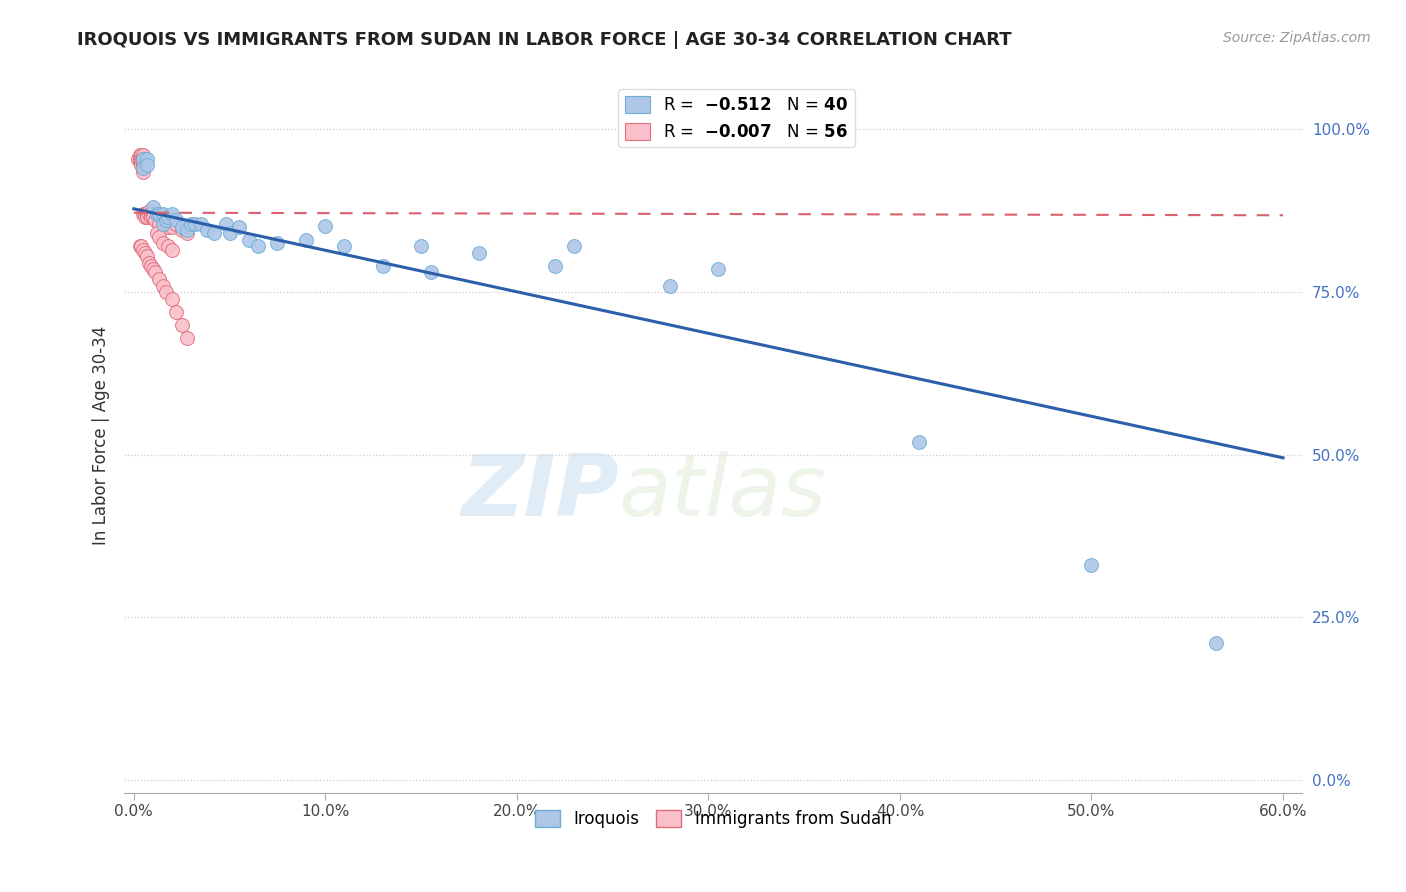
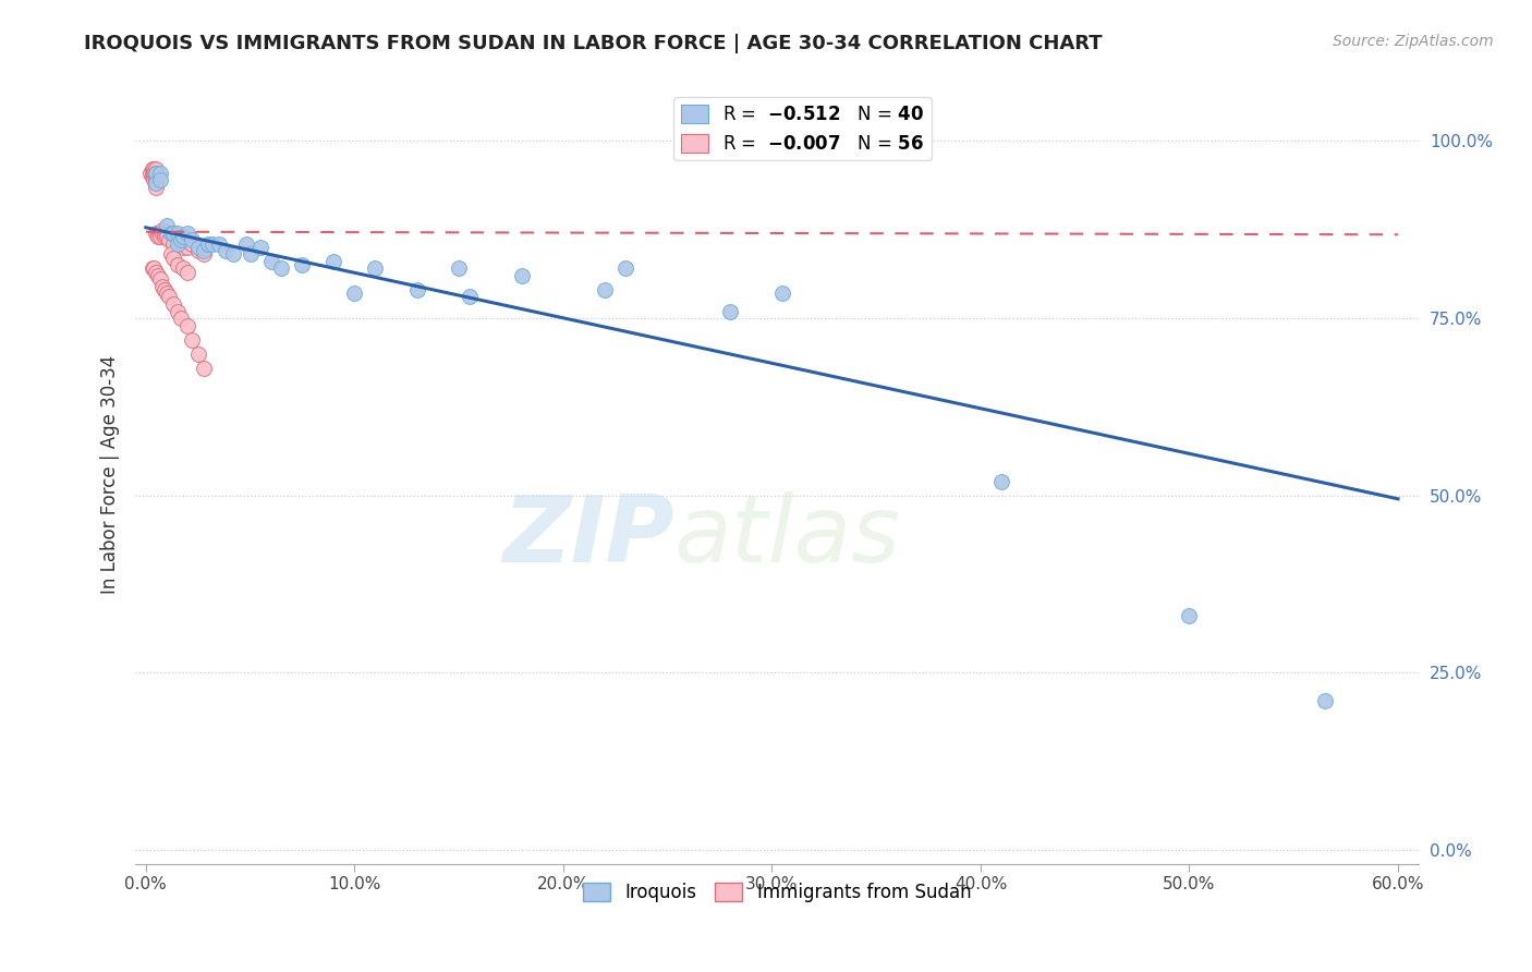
Iroquois/10.0%: 85.2% -> 78.5%
